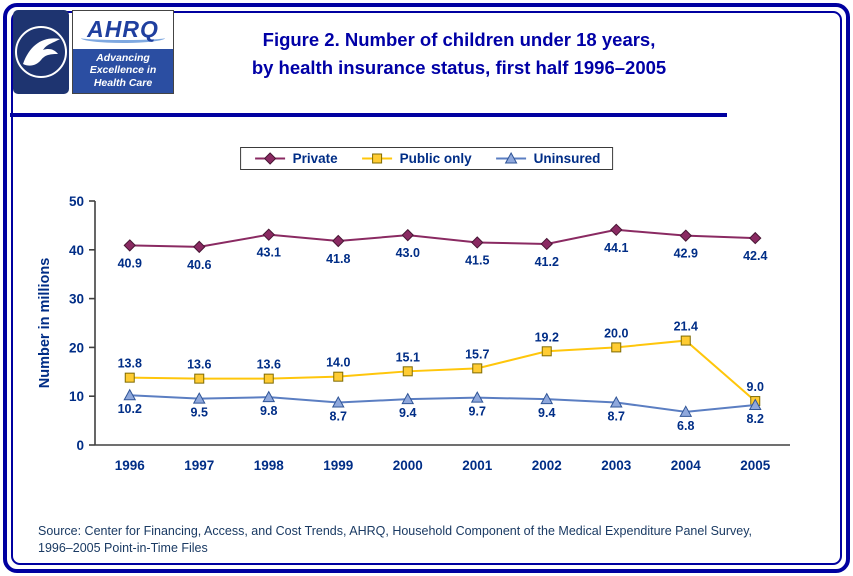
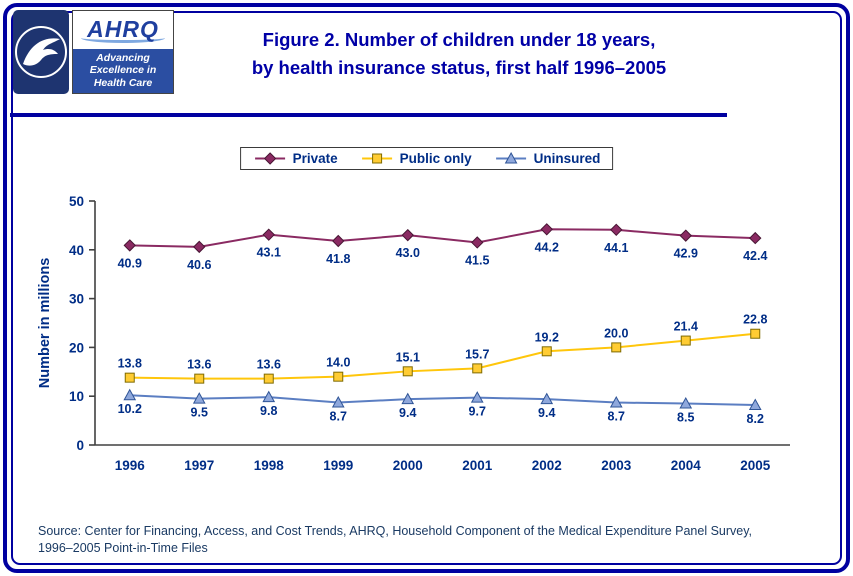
Private/2002: 41.2 -> 44.2
Uninsured/2004: 6.8 -> 8.5
Public only/2005: 9.0 -> 22.8
